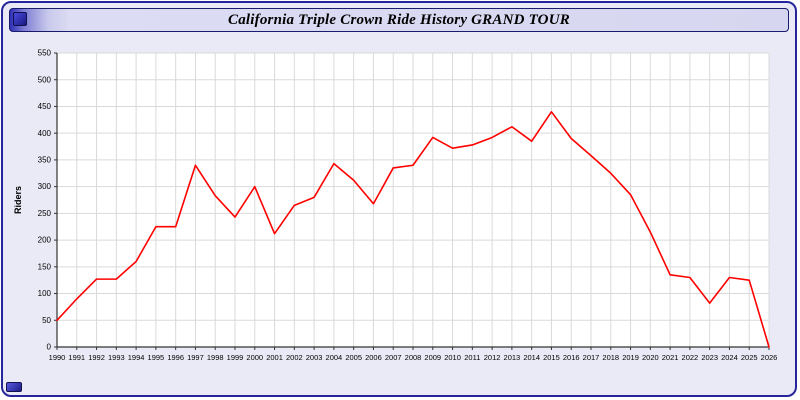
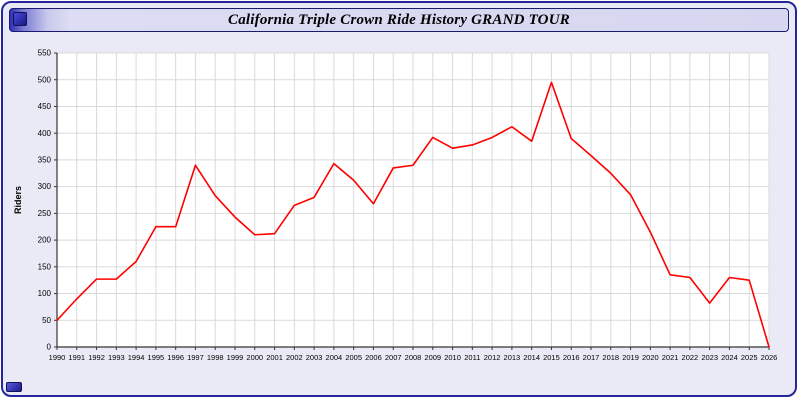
2000: 300 -> 210
2015: 440 -> 500
